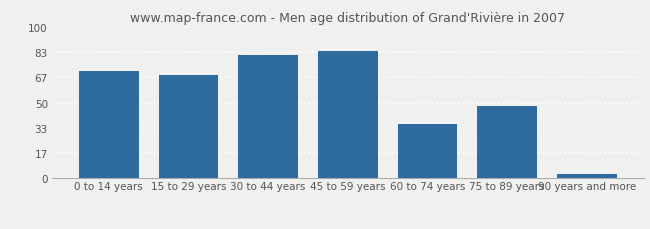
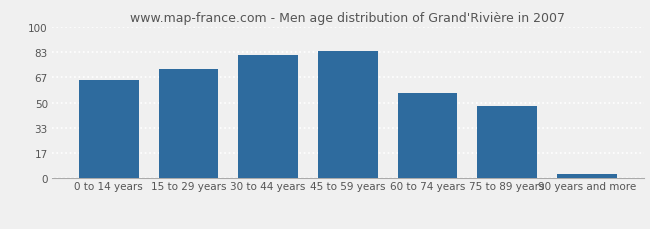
0 to 14 years: 71 -> 65
15 to 29 years: 68 -> 72
60 to 74 years: 36 -> 56
